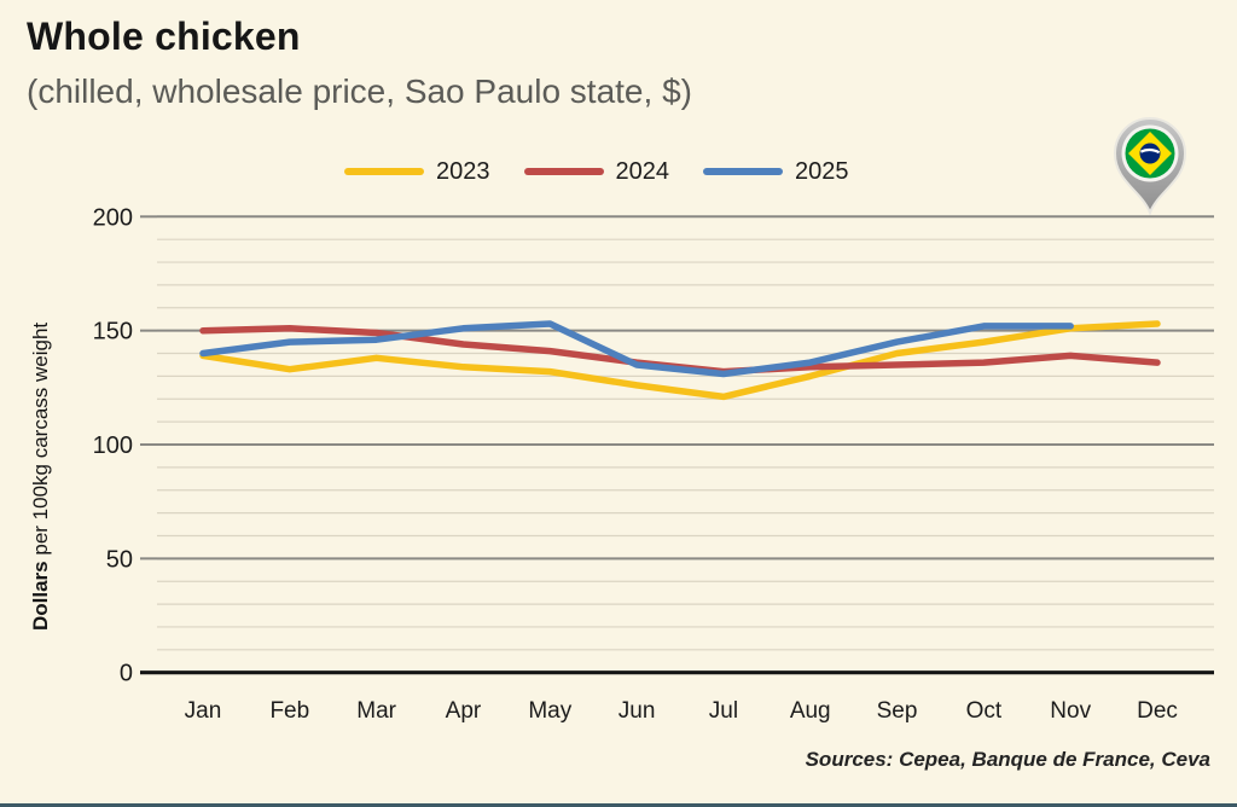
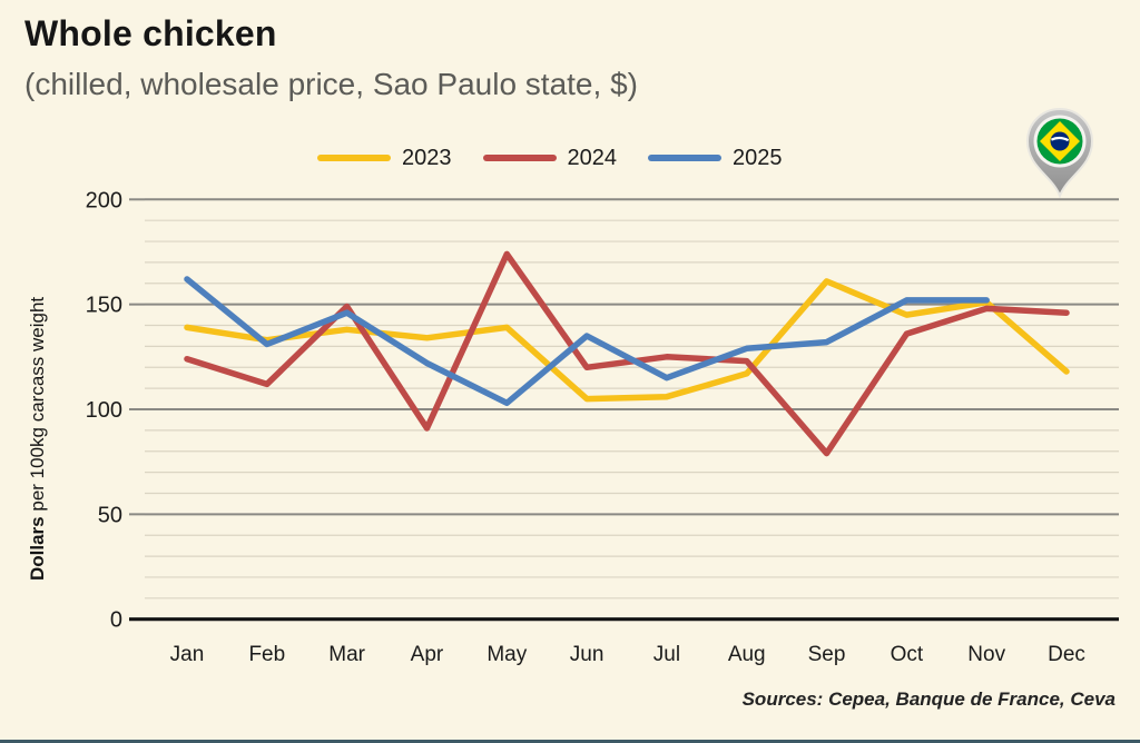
2024/Jan: 150 -> 124
2025/Jan: 140 -> 162
2024/Feb: 151 -> 112
2025/Feb: 145 -> 131
2024/Apr: 144 -> 91
2025/Apr: 151 -> 122
2023/May: 132 -> 139
2024/May: 141 -> 174
2025/May: 153 -> 103
2023/Jun: 126 -> 105
2024/Jun: 136 -> 120
2023/Jul: 121 -> 106
2024/Jul: 132 -> 125
2025/Jul: 131 -> 115
2023/Aug: 130 -> 117
2024/Aug: 134 -> 123
2025/Aug: 136 -> 129
2023/Sep: 140 -> 161
2024/Sep: 135 -> 79
2025/Sep: 145 -> 132
2024/Nov: 139 -> 148
2023/Dec: 153 -> 118
2024/Dec: 136 -> 146
